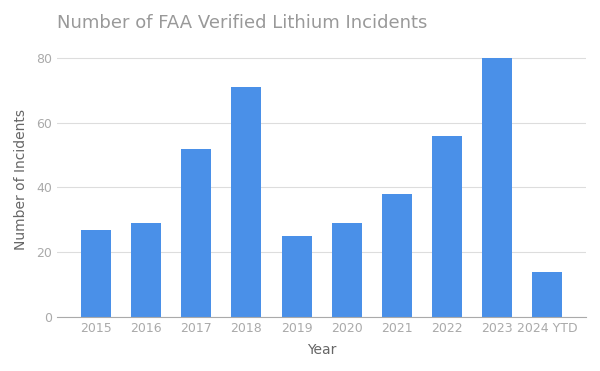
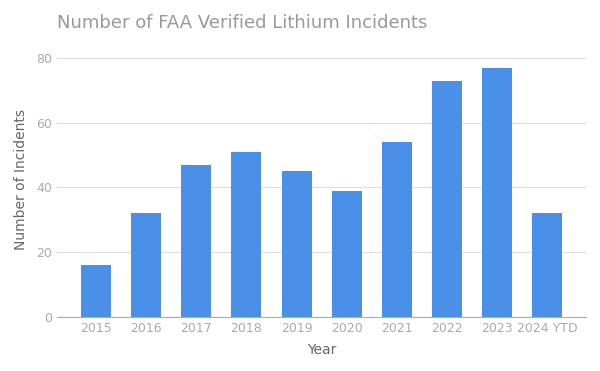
2015: 27 -> 16
2016: 29 -> 32
2017: 52 -> 47
2018: 71 -> 51
2019: 25 -> 45
2020: 29 -> 39
2021: 38 -> 54
2022: 56 -> 73
2023: 80 -> 77
2024 YTD: 14 -> 32
